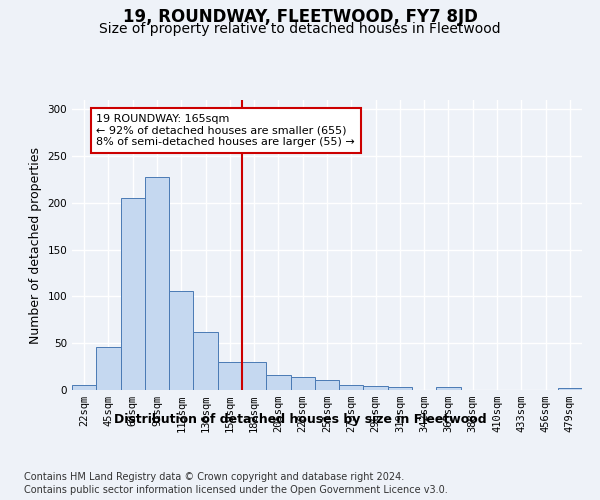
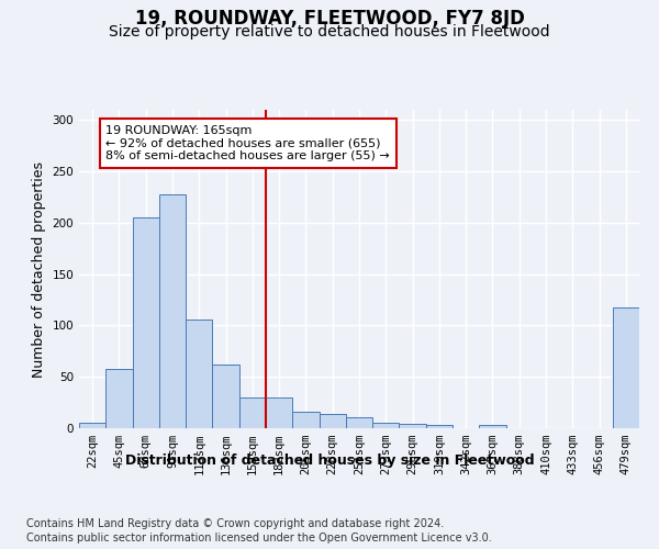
45sqm: 46 -> 58
479sqm: 2 -> 118
